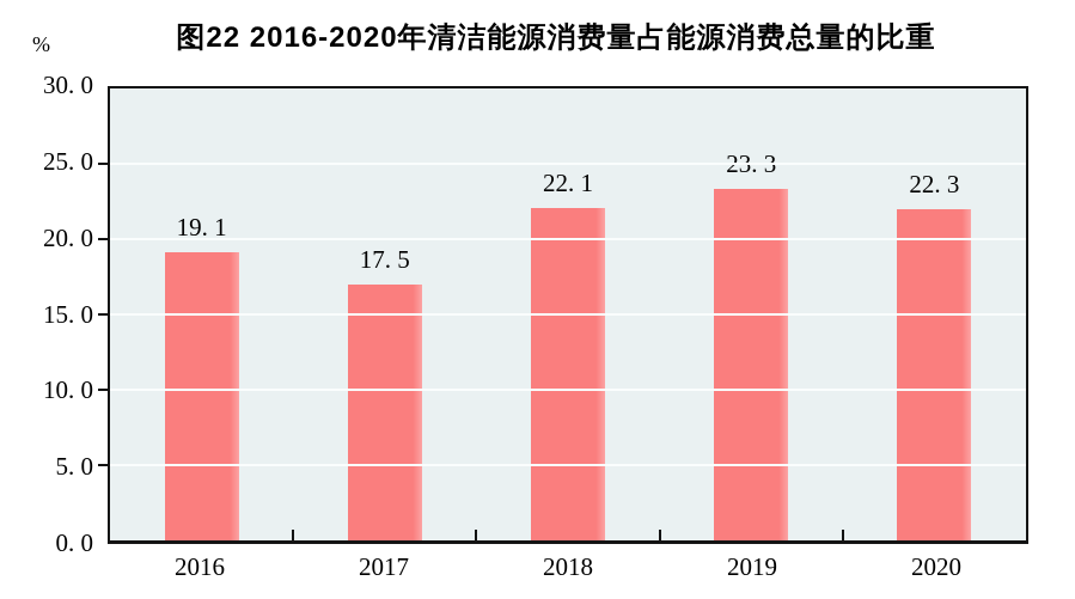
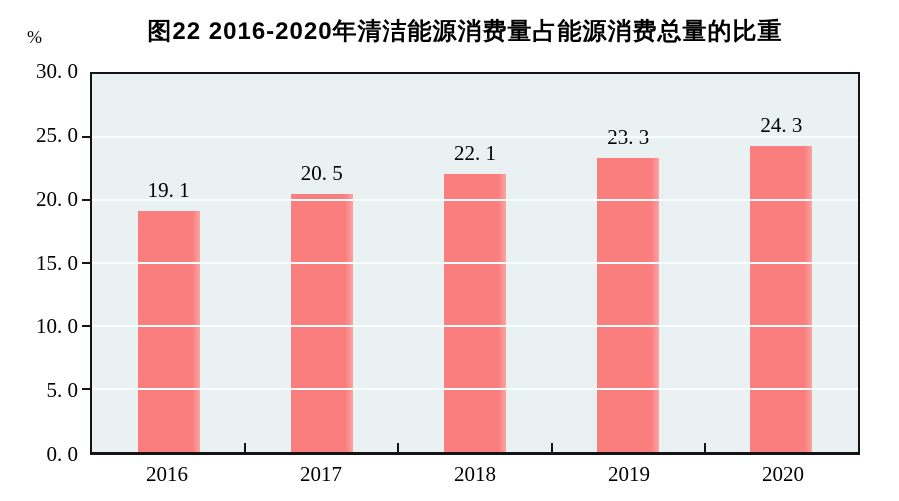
2017: 17 -> 20
2020: 22 -> 24
